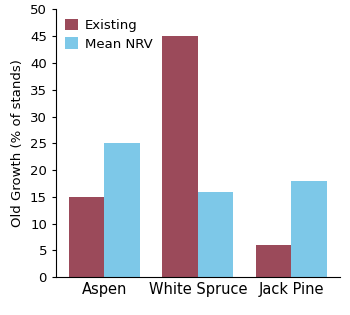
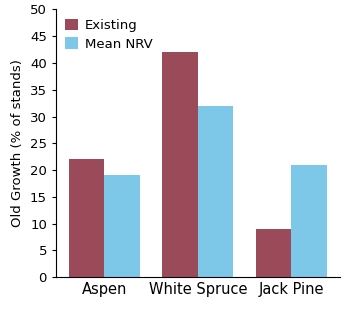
Existing/Aspen: 15 -> 22
Mean NRV/Aspen: 25 -> 19
Existing/White Spruce: 45 -> 42
Mean NRV/White Spruce: 16 -> 32
Existing/Jack Pine: 6 -> 9
Mean NRV/Jack Pine: 18 -> 21
